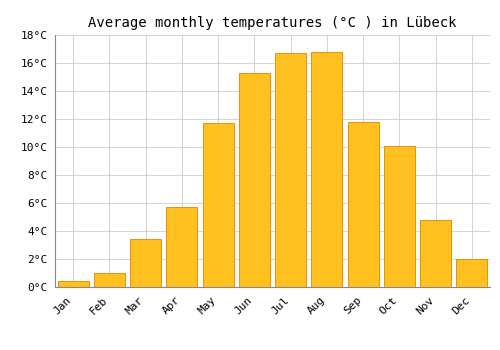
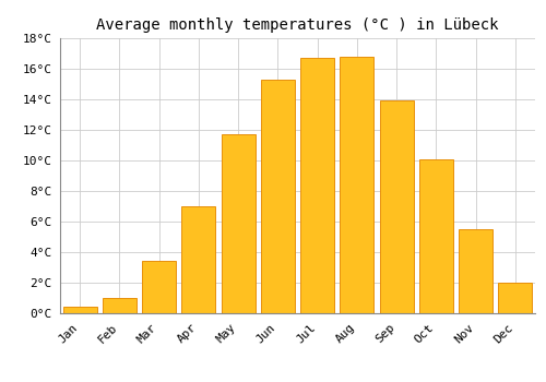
Apr: 5.7°C -> 7.0°C
Sep: 11.8°C -> 13.9°C
Nov: 4.8°C -> 5.5°C
